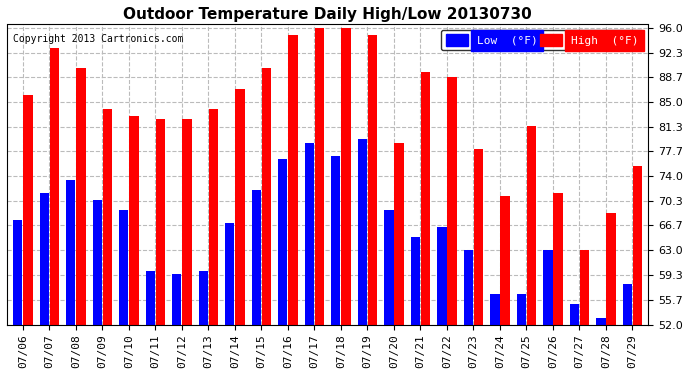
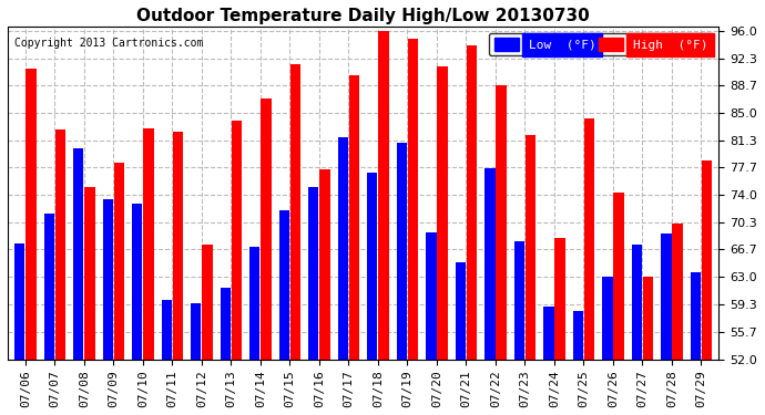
High (°F)/07/06: 86.0 -> 91.0
High (°F)/07/07: 93.0 -> 82.8
Low (°F)/07/08: 73.5 -> 80.2
High (°F)/07/08: 90.0 -> 75.0
Low (°F)/07/09: 70.5 -> 73.4
High (°F)/07/09: 84.0 -> 78.4
Low (°F)/07/10: 69.0 -> 72.8
High (°F)/07/12: 82.5 -> 67.4
Low (°F)/07/13: 60.0 -> 61.6
High (°F)/07/15: 90.0 -> 91.6
Low (°F)/07/16: 76.5 -> 75.0
High (°F)/07/16: 95.0 -> 77.4
Low (°F)/07/17: 79.0 -> 81.8
High (°F)/07/17: 96.0 -> 90.0
Low (°F)/07/19: 79.5 -> 81.0
High (°F)/07/20: 79.0 -> 91.2
High (°F)/07/21: 89.5 -> 94.0
Low (°F)/07/22: 66.5 -> 77.6
Low (°F)/07/23: 63.0 -> 67.8
High (°F)/07/23: 78.0 -> 82.0
Low (°F)/07/24: 56.5 -> 59.0
High (°F)/07/24: 71.0 -> 68.2
Low (°F)/07/25: 56.5 -> 58.4
High (°F)/07/25: 81.5 -> 84.2
High (°F)/07/26: 71.5 -> 74.4
Low (°F)/07/27: 55.0 -> 67.4
Low (°F)/07/28: 53.0 -> 68.8
High (°F)/07/28: 68.5 -> 70.2
Low (°F)/07/29: 58.0 -> 63.6
High (°F)/07/29: 75.5 -> 78.6
